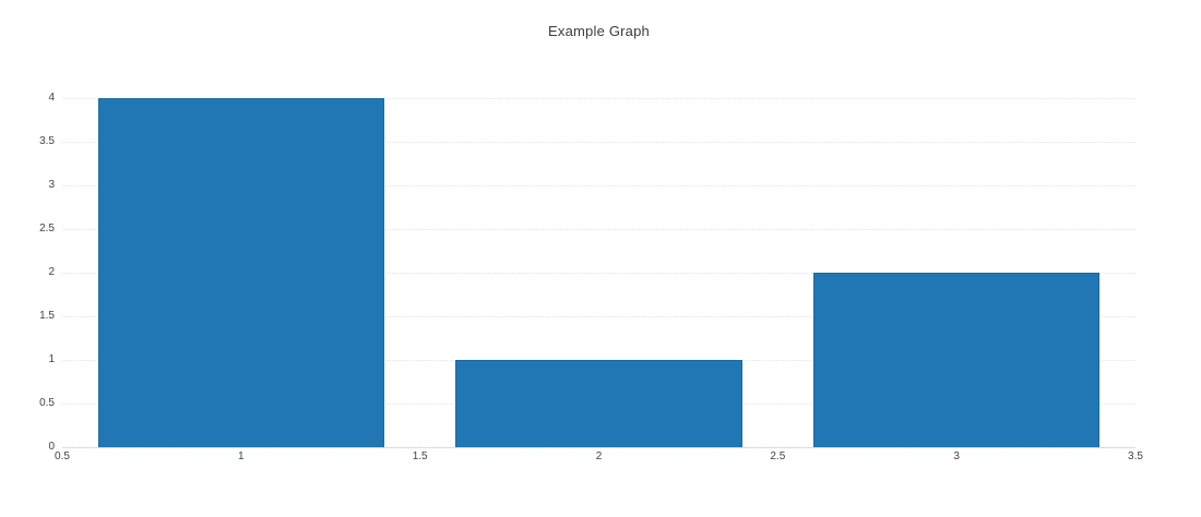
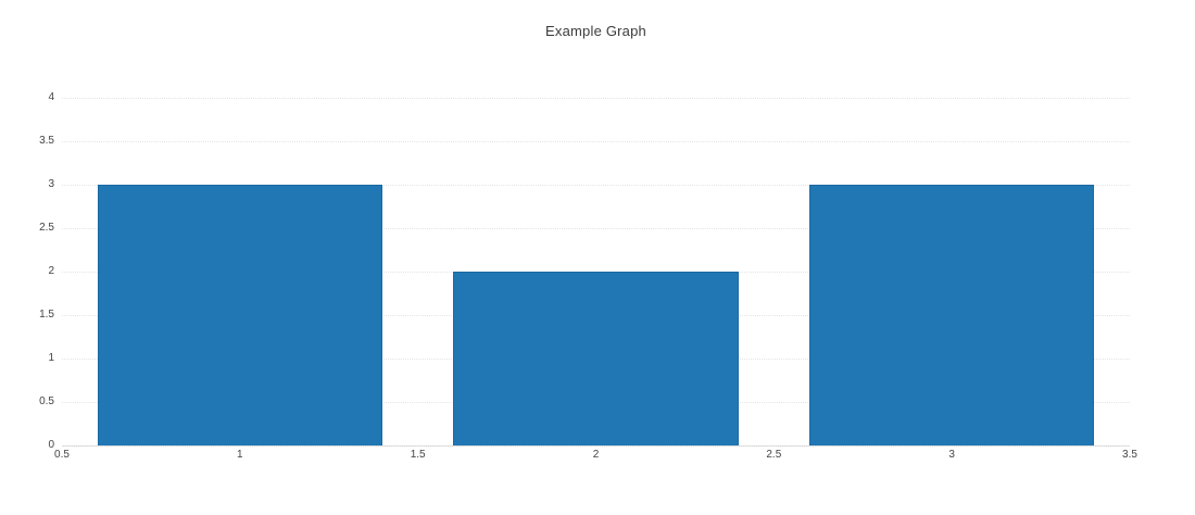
1: 4 -> 3
2: 1 -> 2
3: 2 -> 3
